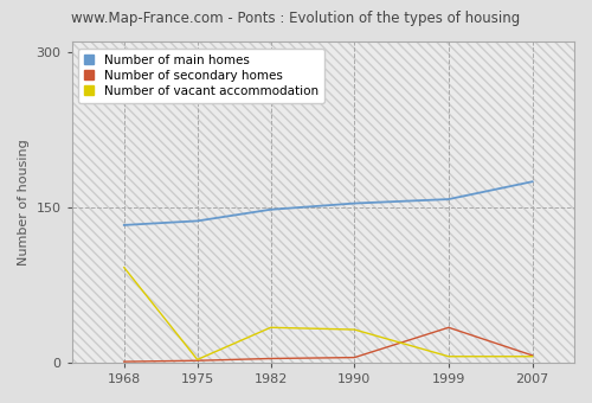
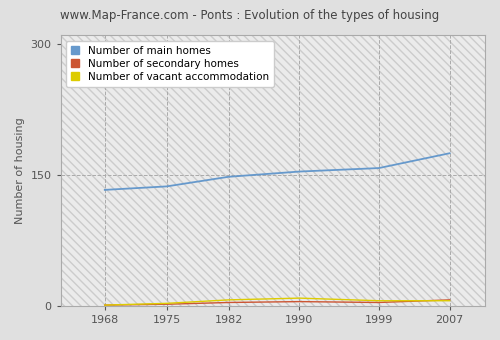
Number of vacant accommodation/1968: 92 -> 1
Number of vacant accommodation/1982: 34 -> 7
Number of vacant accommodation/1990: 32 -> 9
Number of secondary homes/1999: 34 -> 4
